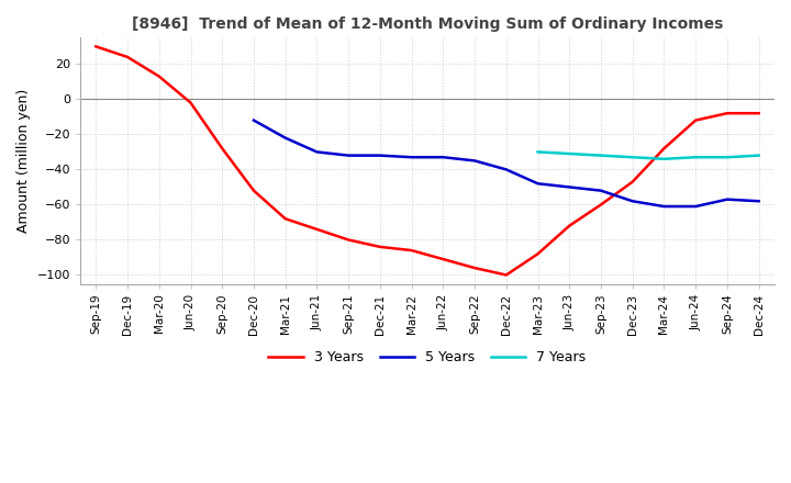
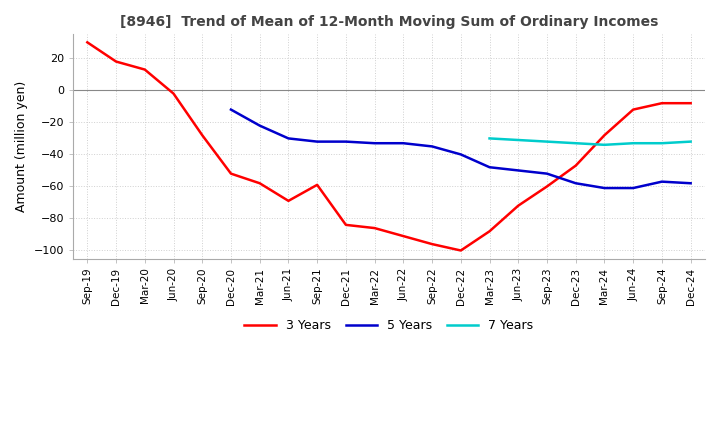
3 Years/Dec-19: 24 -> 18
3 Years/Mar-21: -68 -> -58
3 Years/Jun-21: -74 -> -69
3 Years/Sep-21: -80 -> -59
